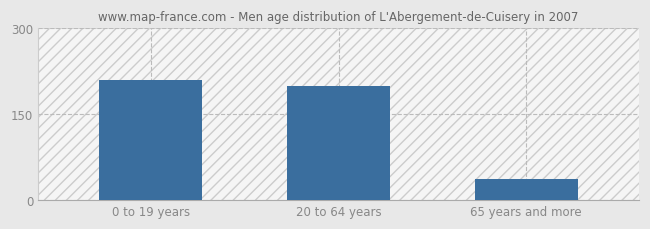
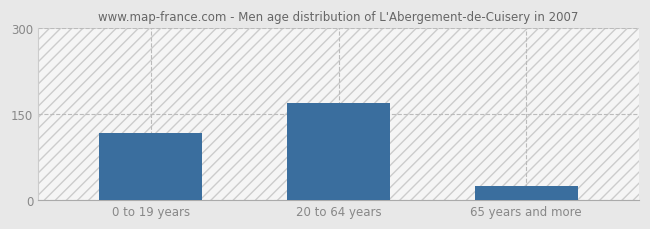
0 to 19 years: 210 -> 117
20 to 64 years: 200 -> 170
65 years and more: 36 -> 25
